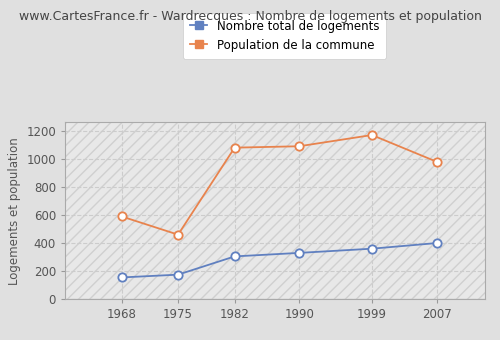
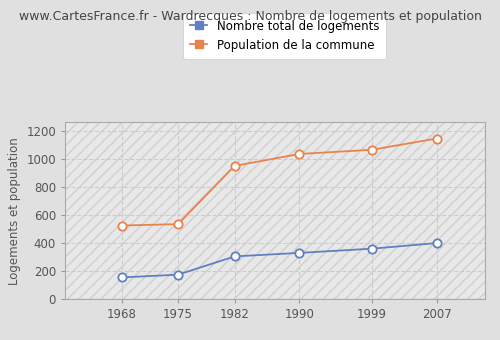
Population de la commune/1968: 590 -> 520
Population de la commune/1975: 460 -> 540
Population de la commune/1982: 1080 -> 950
Population de la commune/1990: 1090 -> 1040
Population de la commune/1999: 1170 -> 1060
Population de la commune/2007: 980 -> 1140
